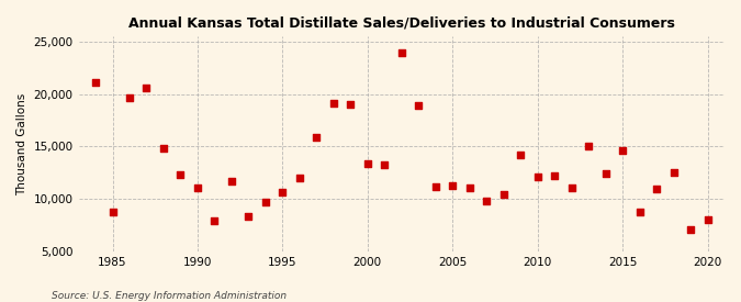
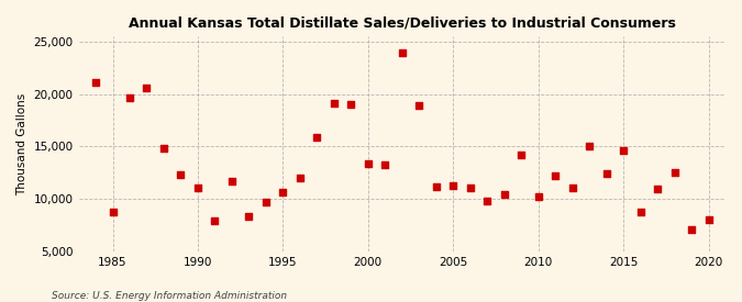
2010: 12,100 -> 10,200
